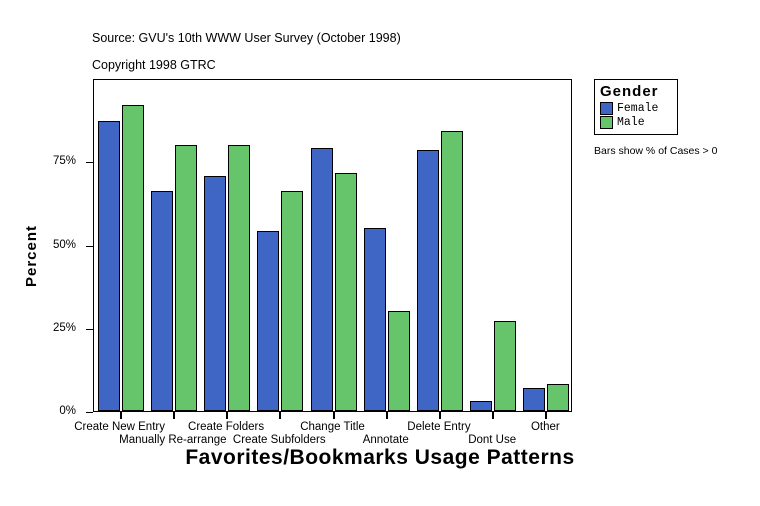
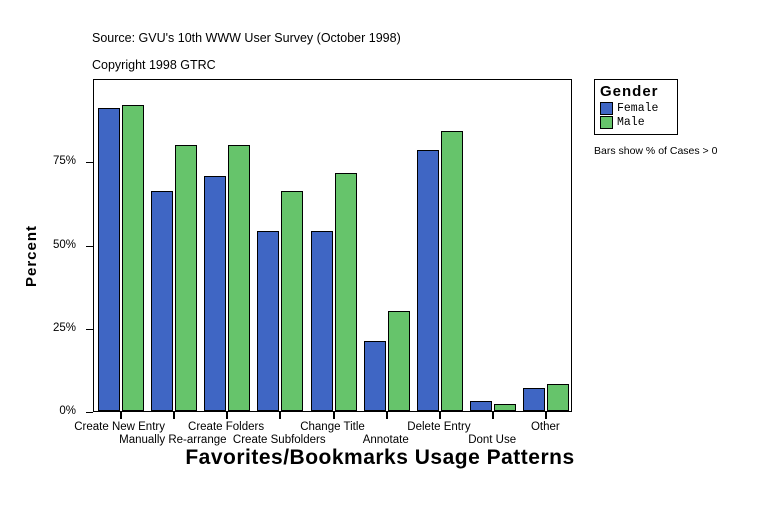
Female/Create New Entry: 87% -> 91%
Female/Change Title: 79% -> 54%
Female/Annotate: 55% -> 21%
Male/Dont Use: 27% -> 2%
